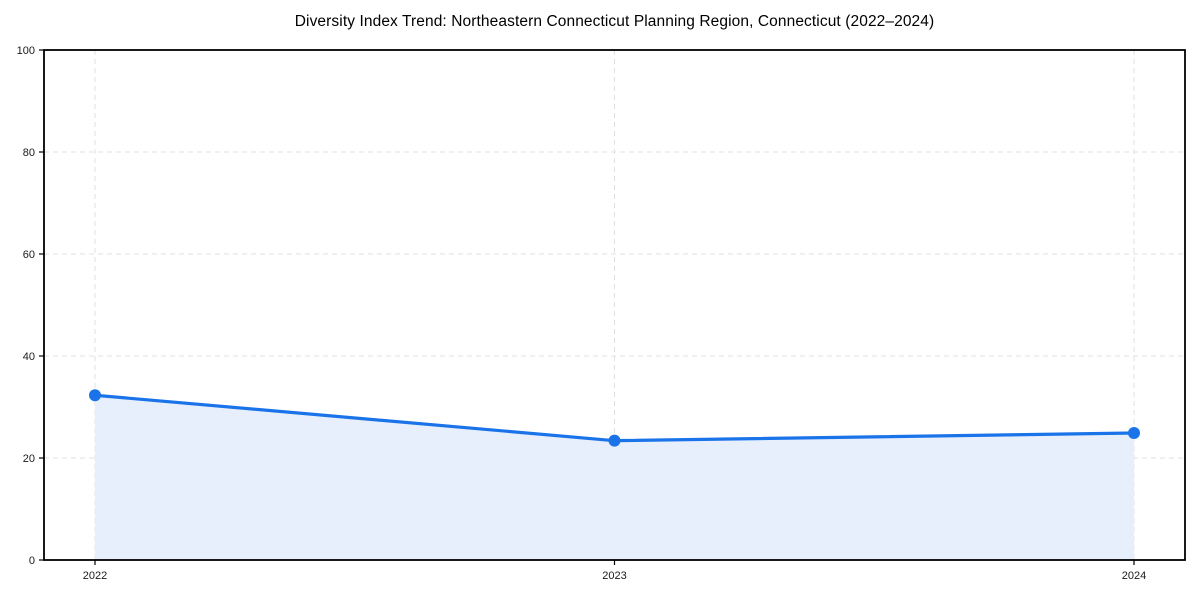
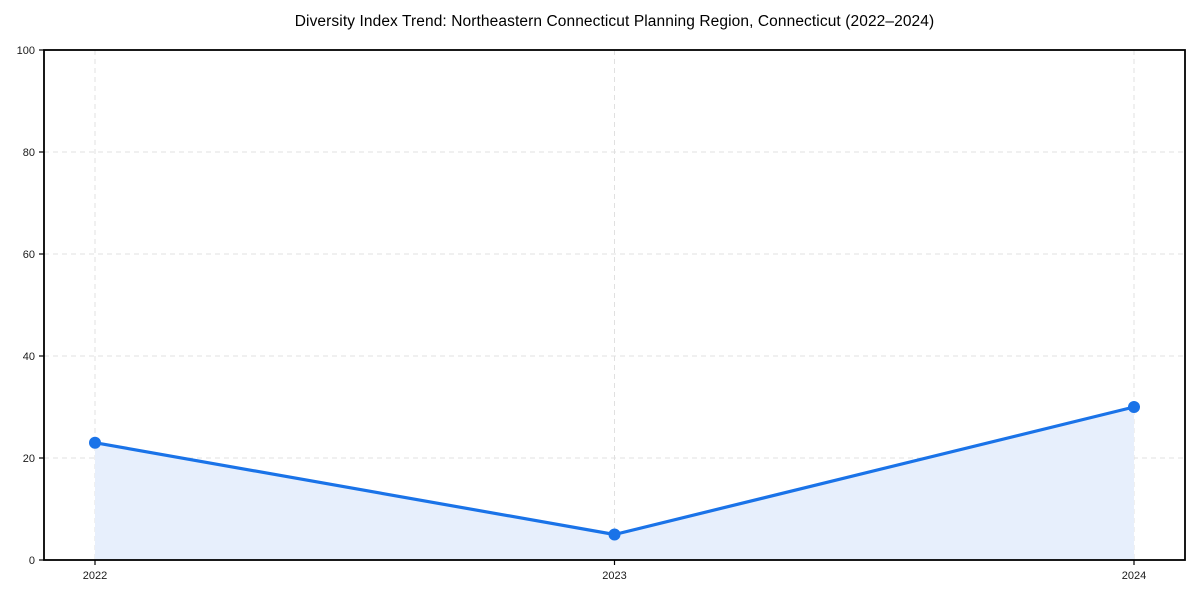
2022: 32 -> 23
2023: 23 -> 5
2024: 25 -> 30
